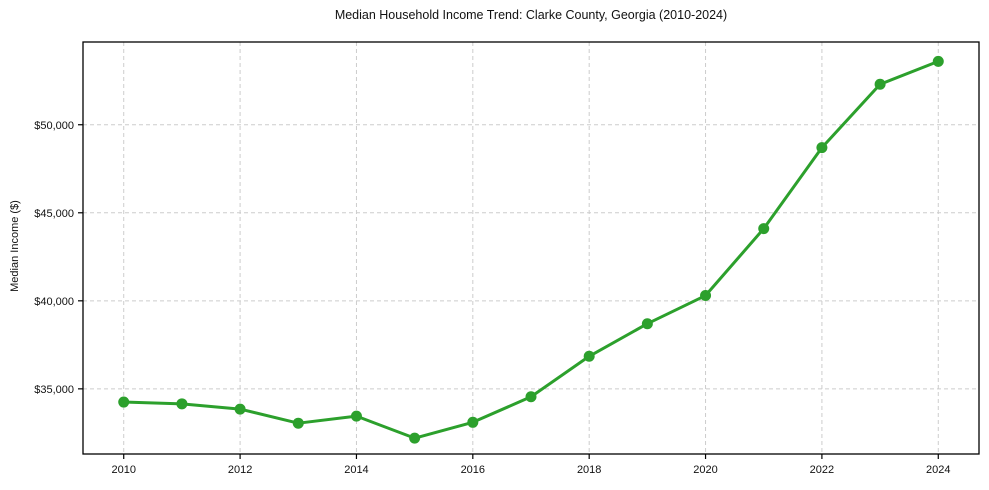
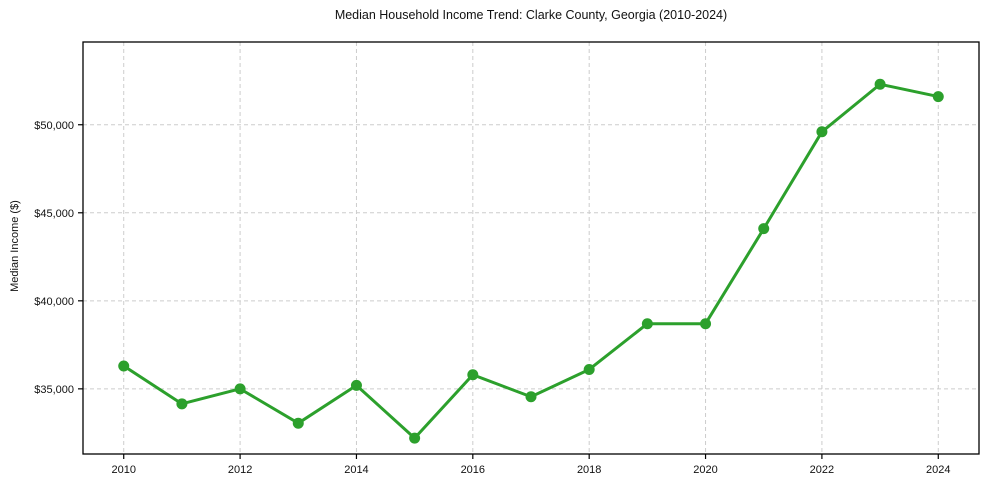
2010: $34200 -> $36300
2012: $33800 -> $35000
2014: $33400 -> $35200
2016: $33100 -> $35800
2018: $36800 -> $36100
2020: $40300 -> $38700
2022: $48700 -> $49600
2024: $53600 -> $51600
